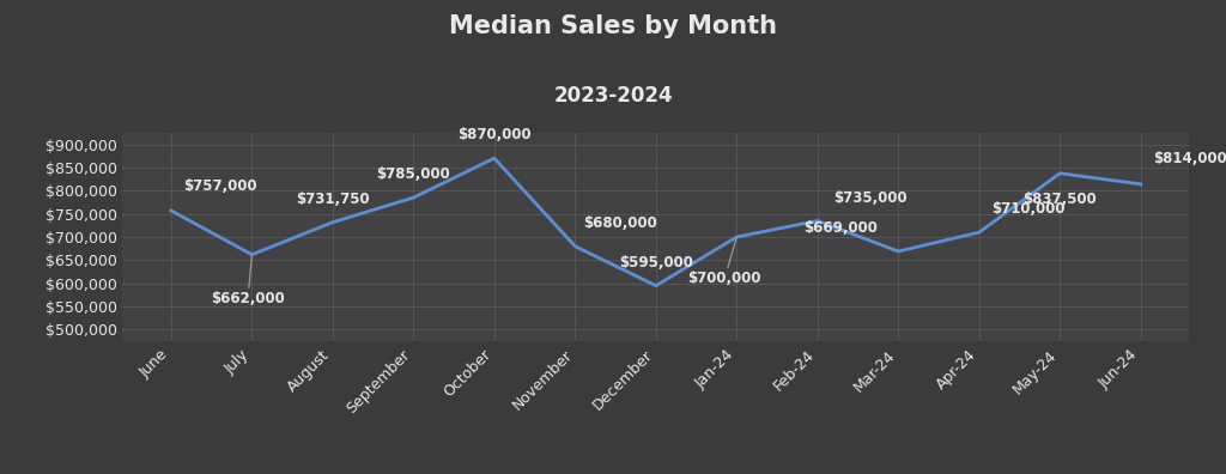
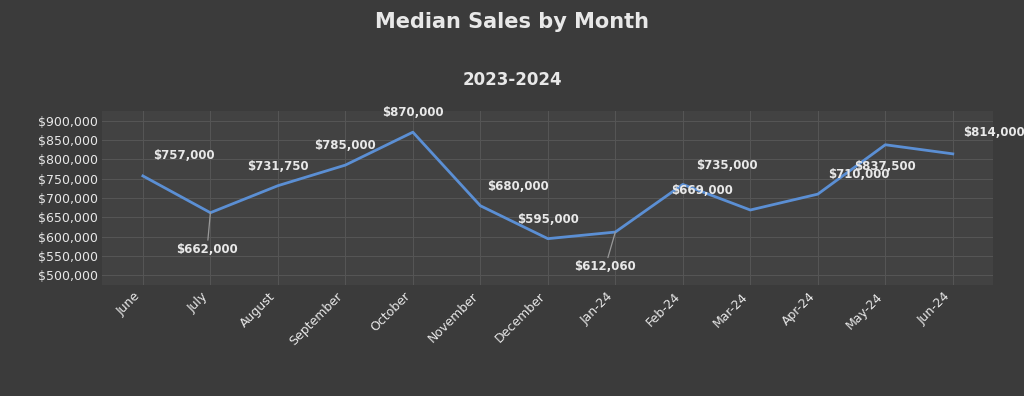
Jan-24: $700,000 -> $612,060
